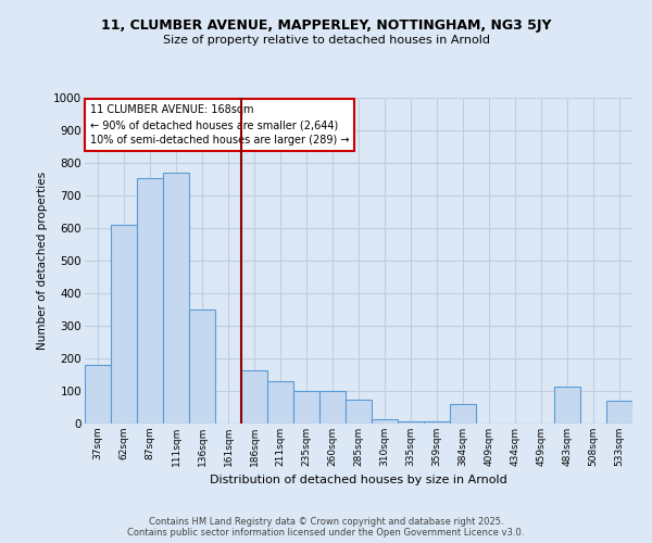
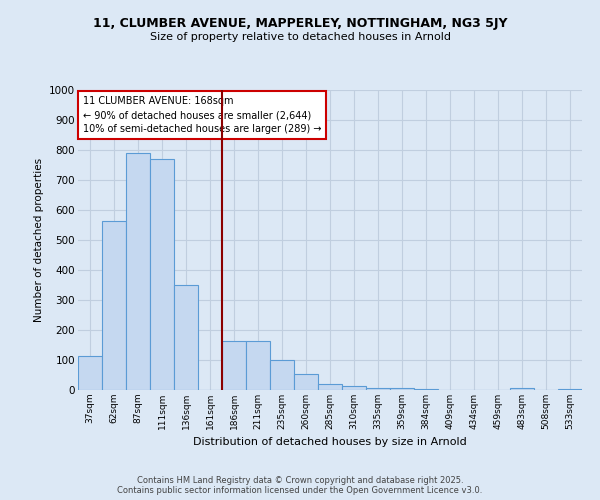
37sqm: 180 -> 115
62sqm: 610 -> 565
87sqm: 755 -> 790
211sqm: 130 -> 165
260sqm: 100 -> 55
285sqm: 75 -> 20
384sqm: 60 -> 3
483sqm: 115 -> 8
533sqm: 70 -> 3
